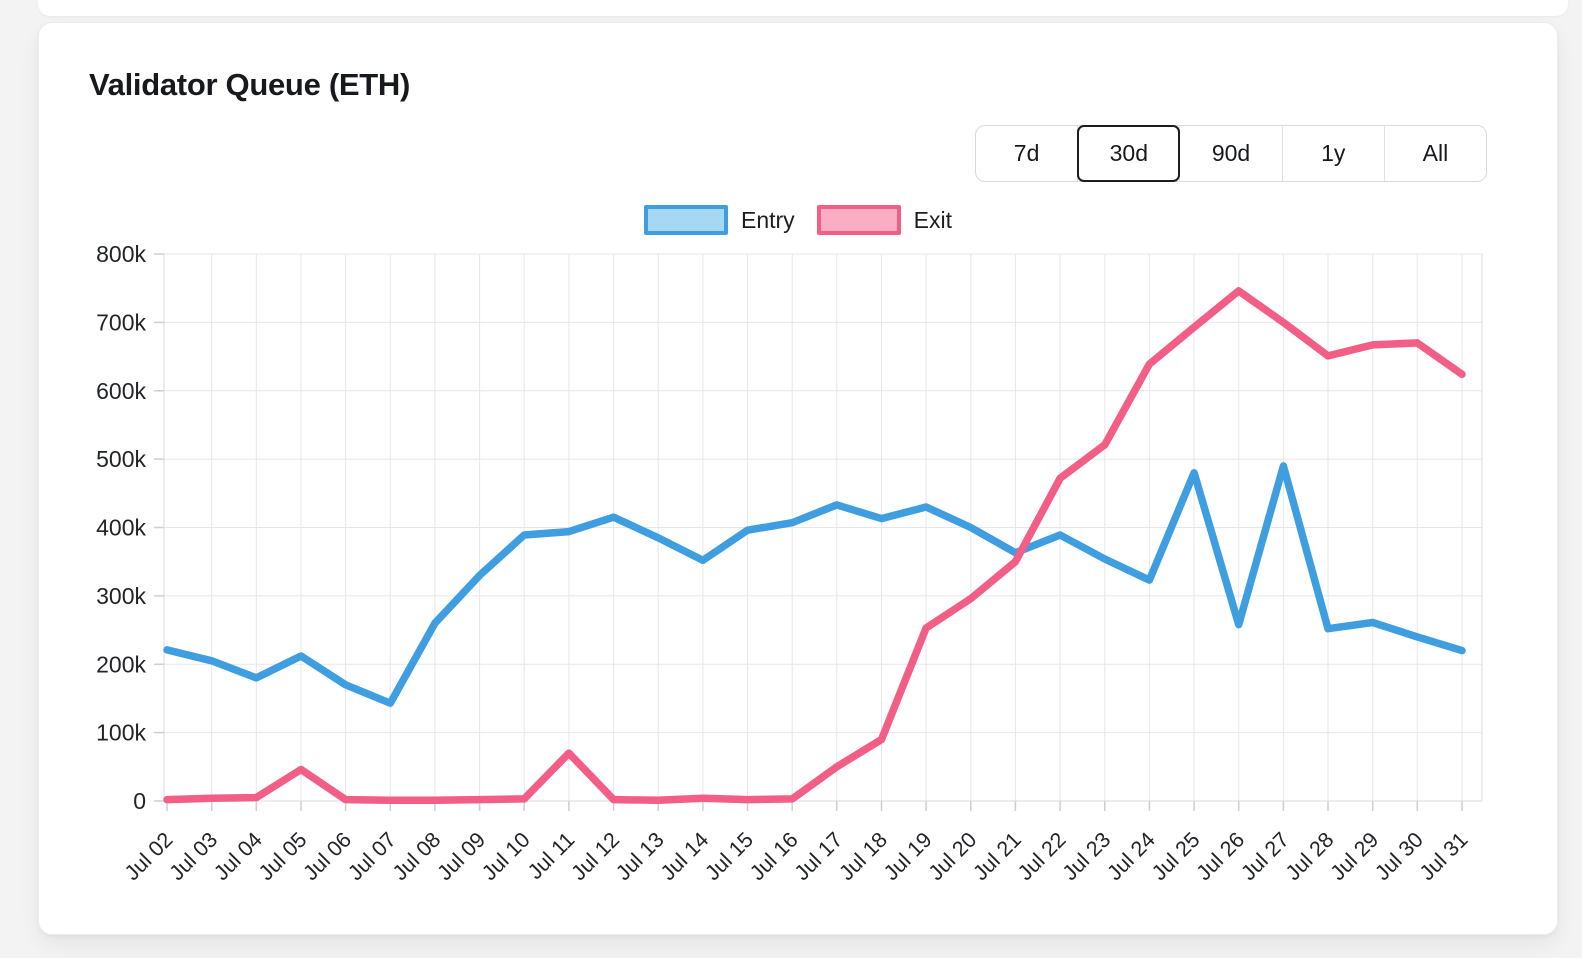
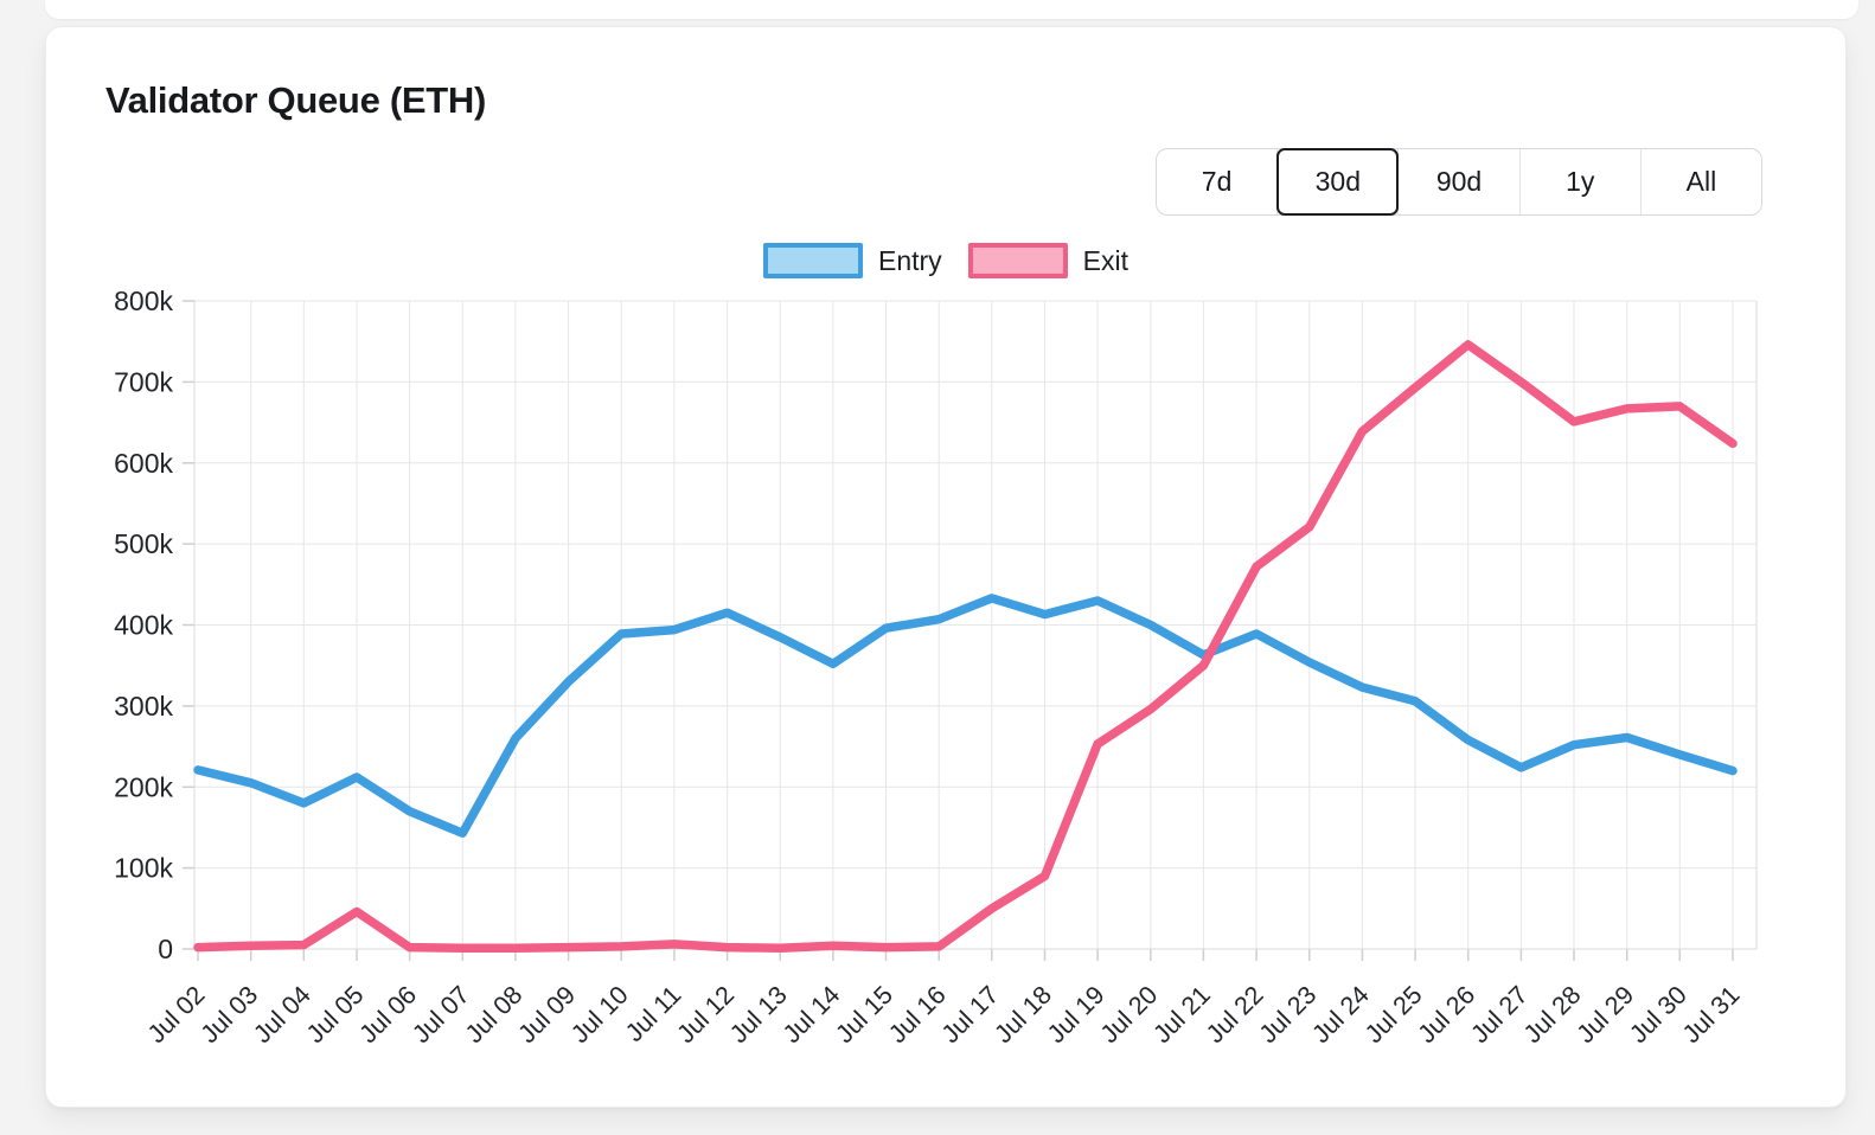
Exit/Jul 11: 70k -> 10k
Entry/Jul 25: 480k -> 310k
Entry/Jul 27: 490k -> 220k
